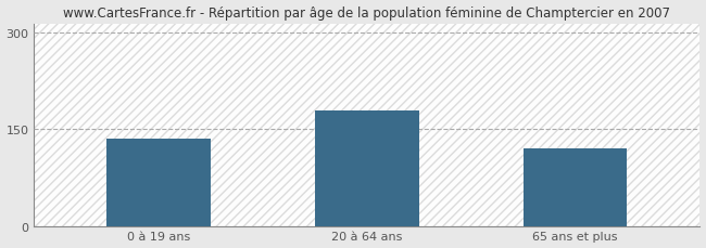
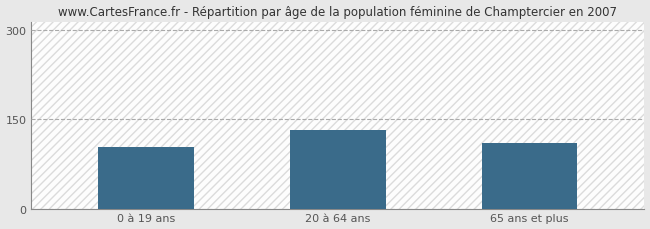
0 à 19 ans: 135 -> 104
20 à 64 ans: 180 -> 132
65 ans et plus: 120 -> 110
